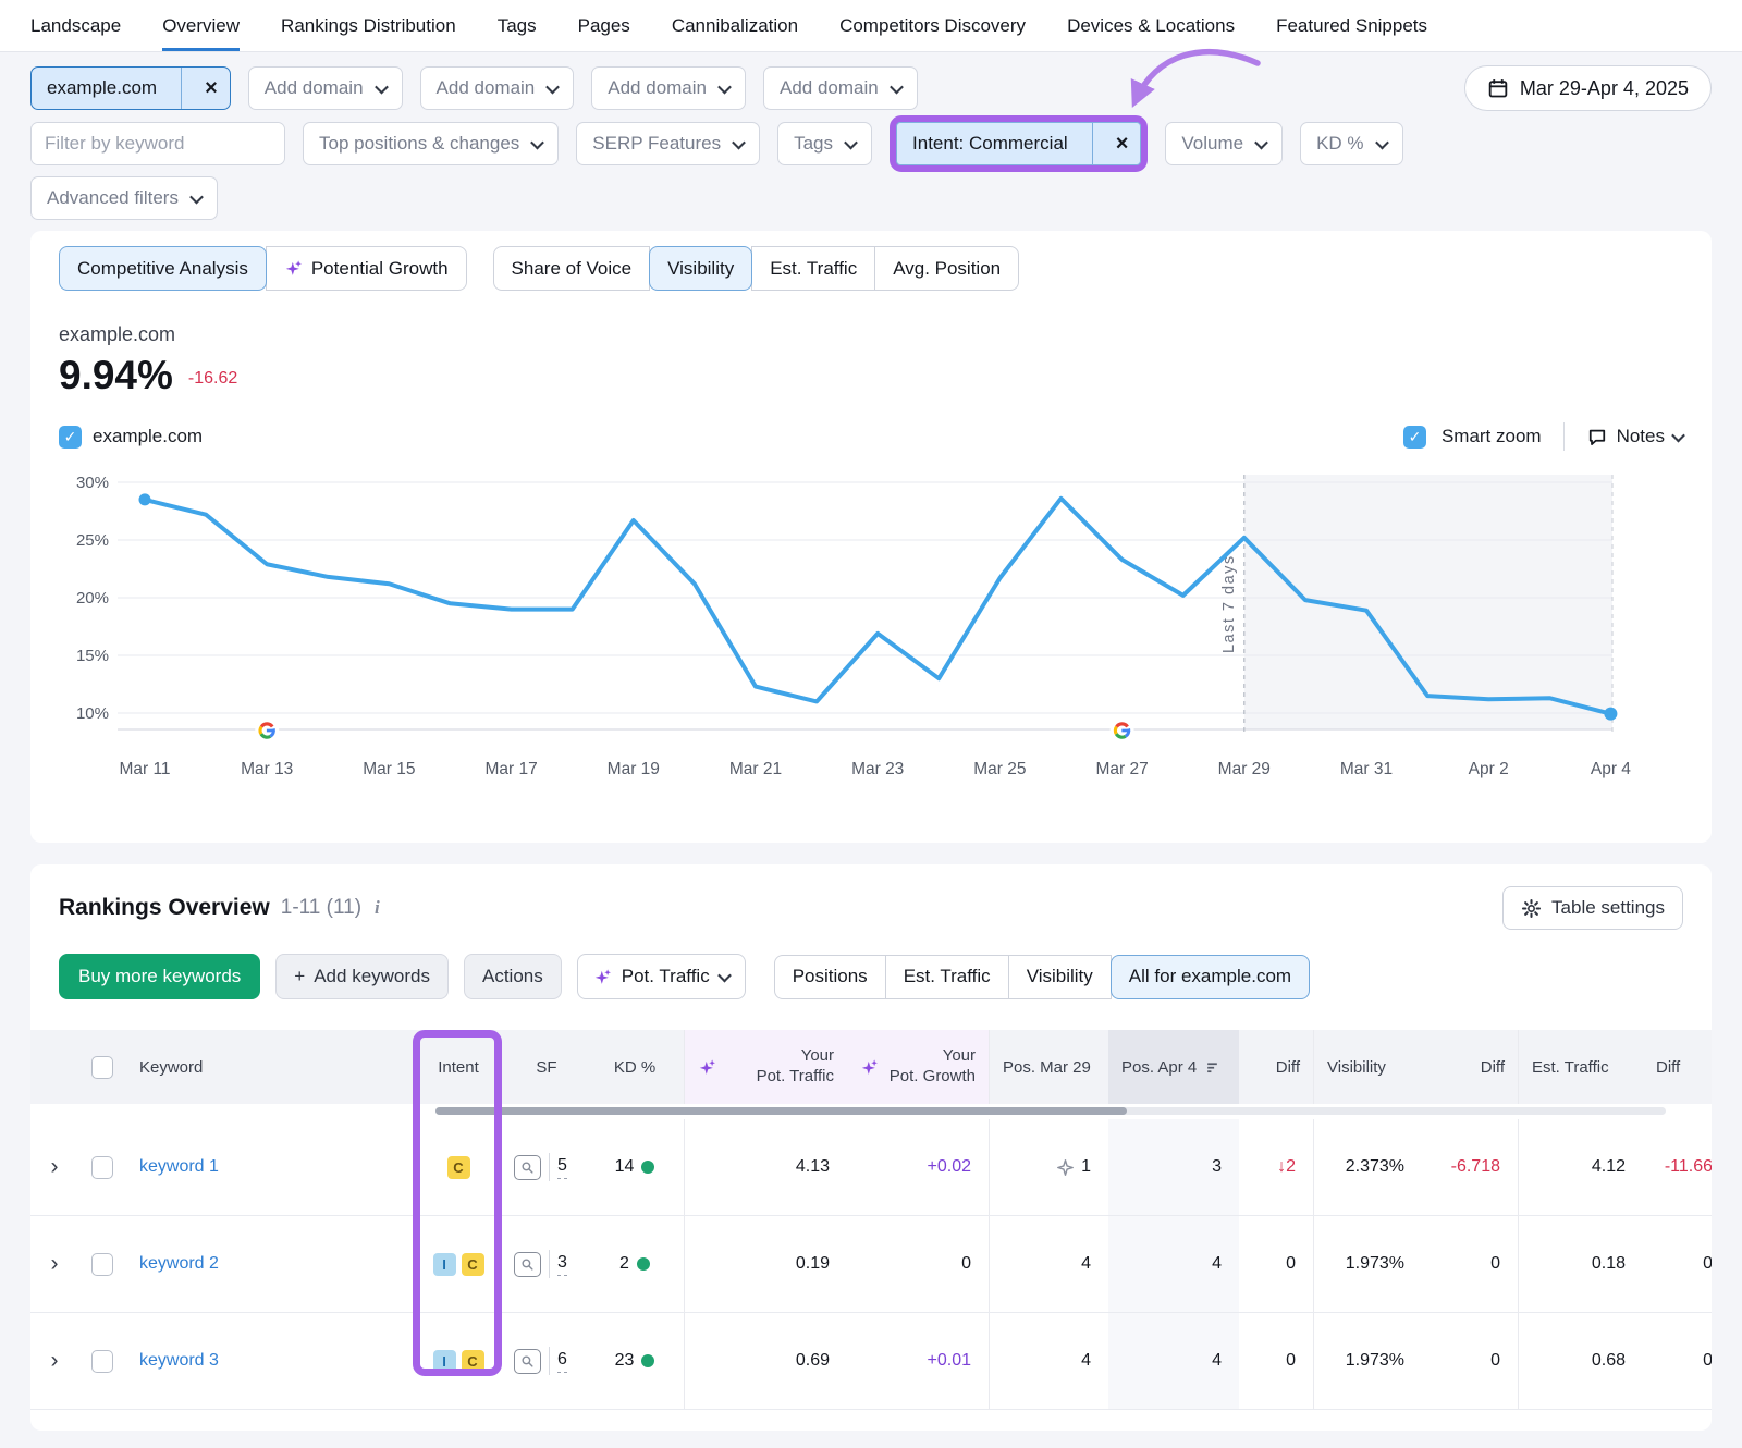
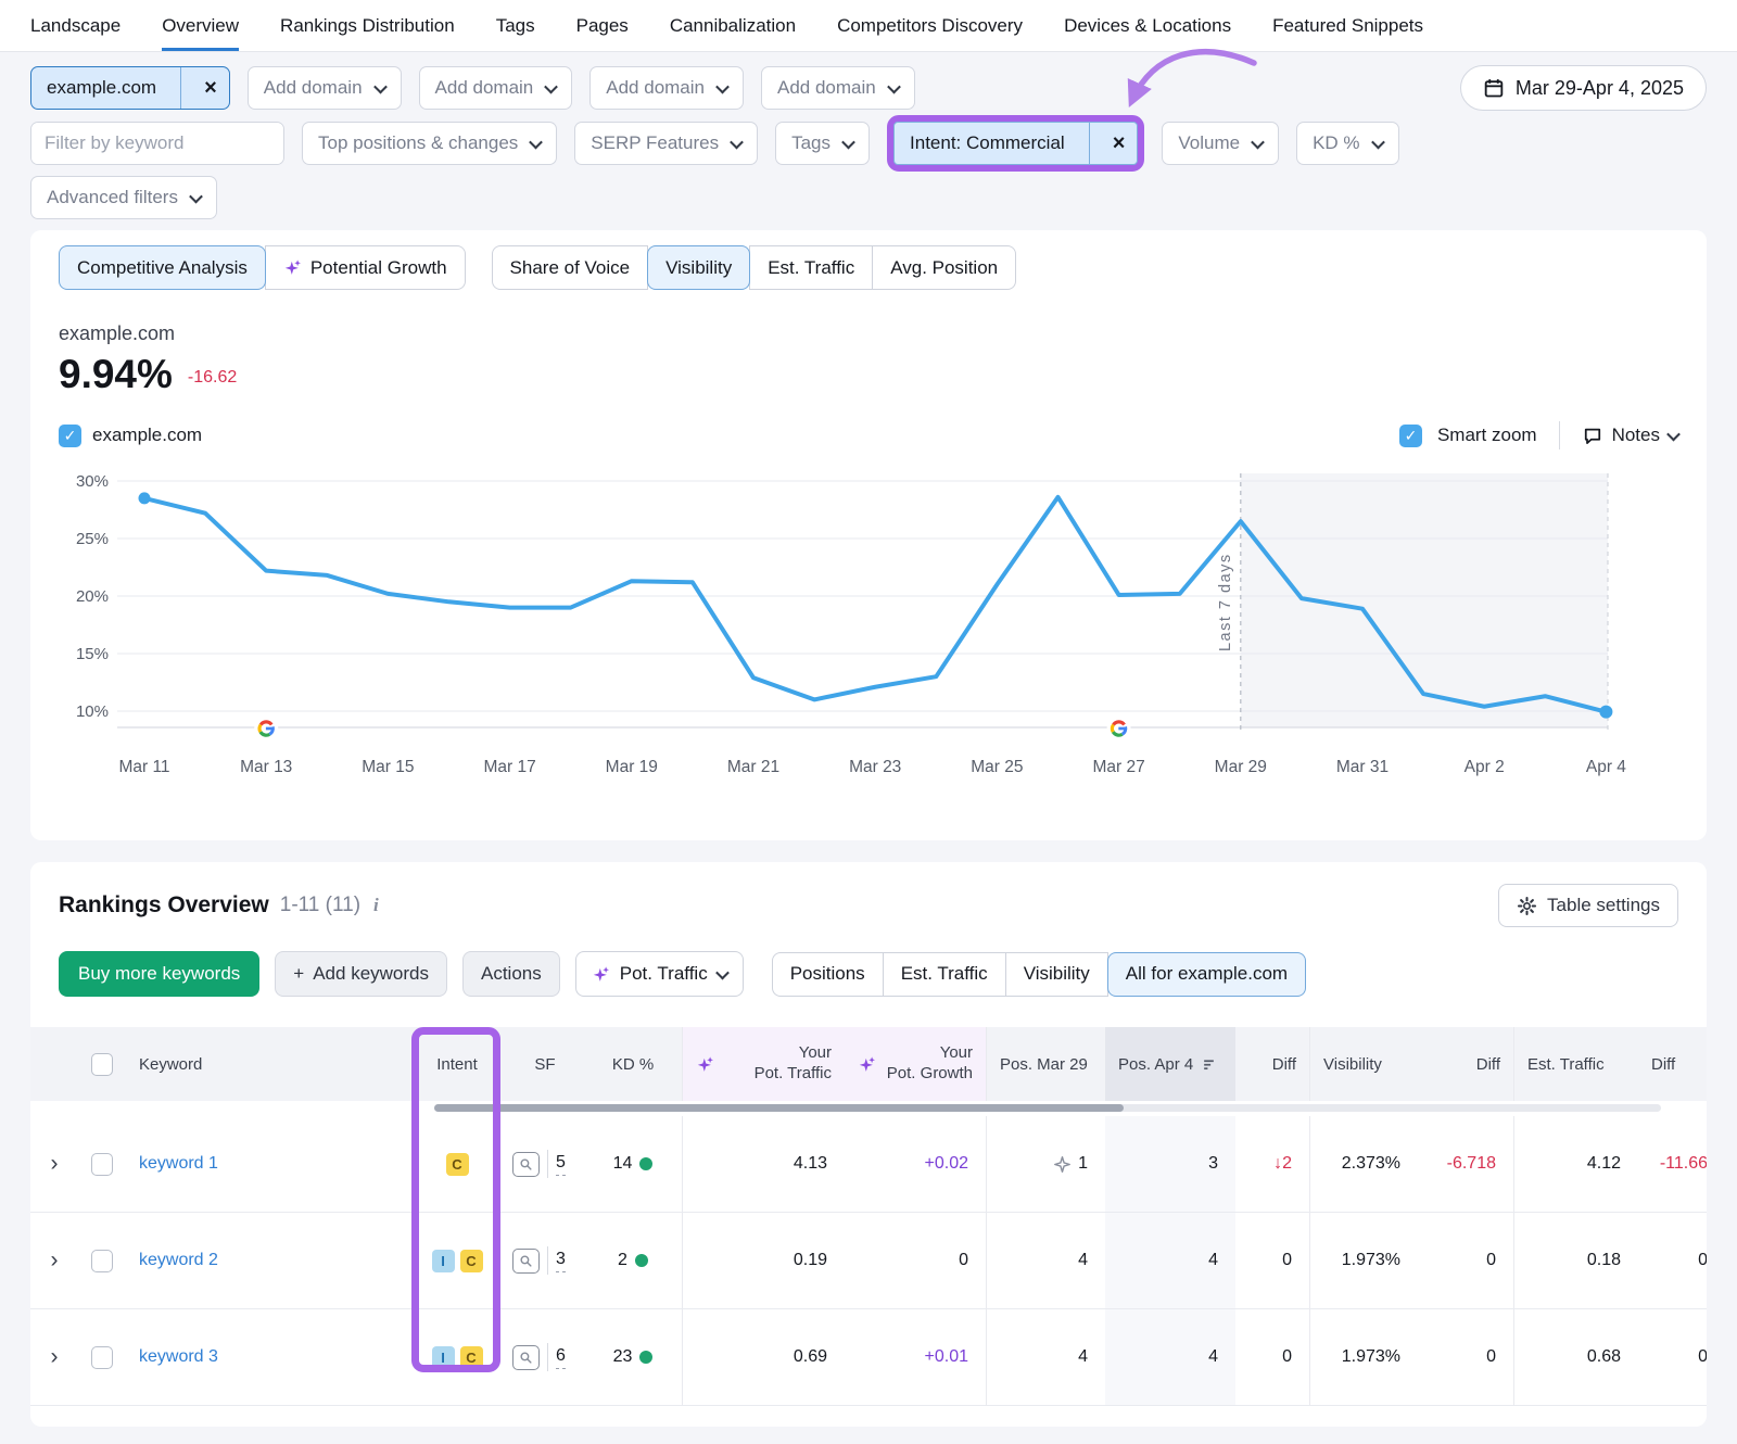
Mar 13: 22.9% -> 22.2%
Mar 15: 21.2% -> 20.2%
Mar 19: 26.7% -> 21.3%
Mar 21: 12.3% -> 12.9%
Mar 23: 16.9% -> 12.1%
Mar 25: 21.7% -> 21.0%
Mar 27: 23.3% -> 20.1%
Mar 29: 25.2% -> 26.5%
Apr 2: 11.2% -> 10.4%
